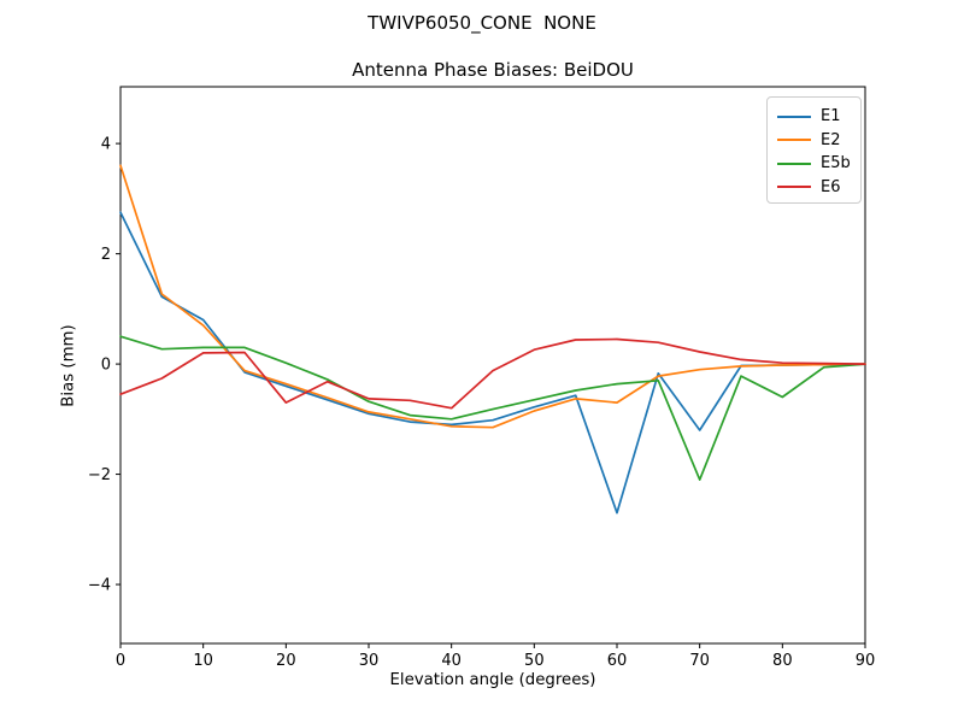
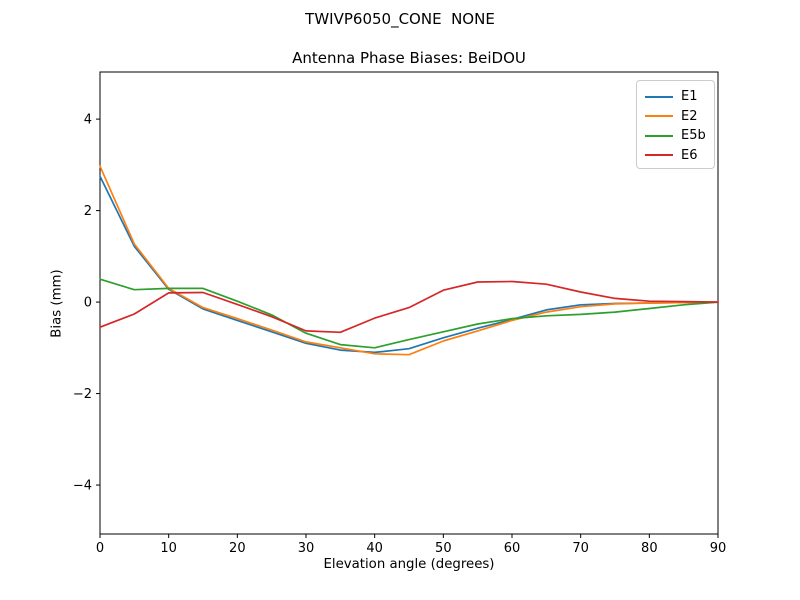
E2/0: 3.6 -> 3.0
E1/10: 0.8 -> 0.3
E2/10: 0.7 -> 0.3
E6/20: -0.7 -> -0.1
E6/40: -0.8 -> -0.3
E1/60: -2.7 -> -0.4
E2/60: -0.7 -> -0.4
E1/70: -1.2 -> -0.1
E5b/70: -2.1 -> -0.3
E5b/80: -0.6 -> -0.1
